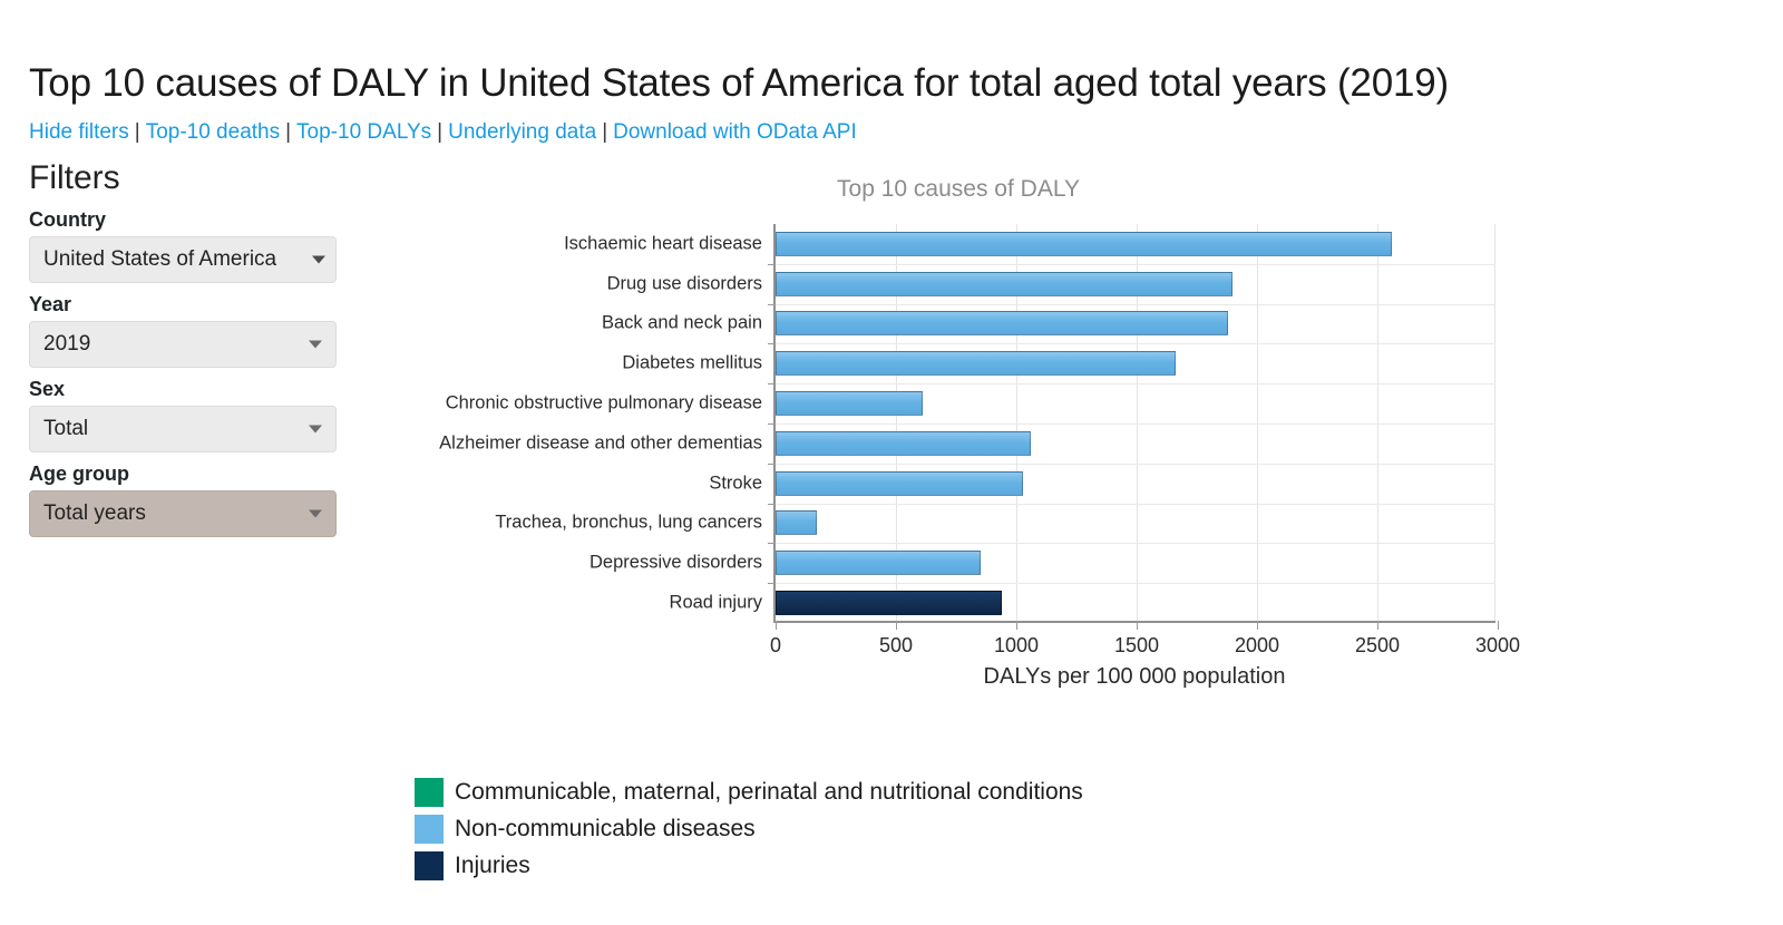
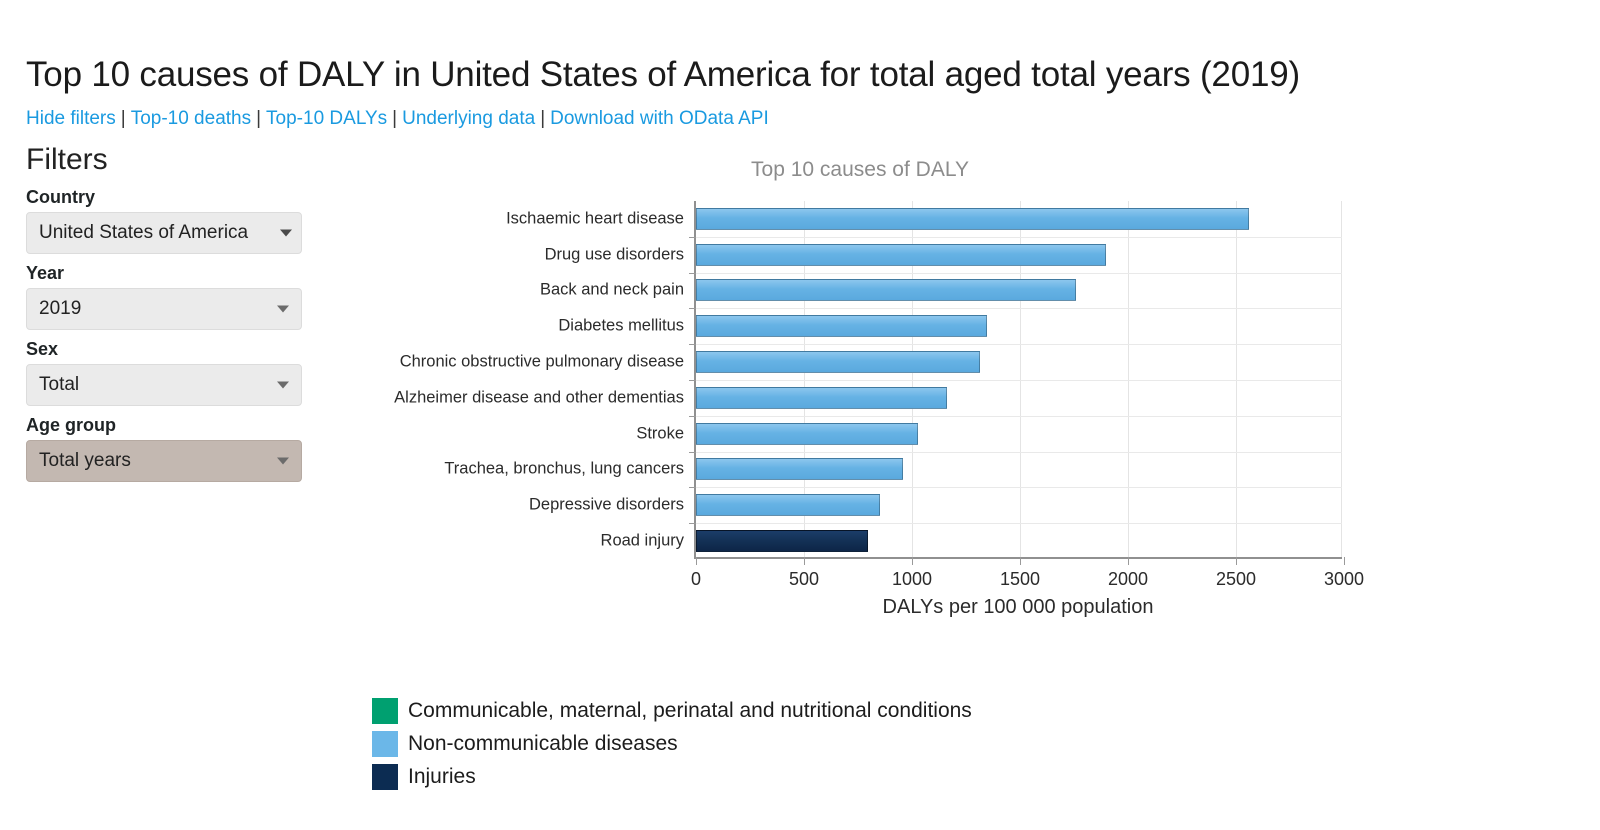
Back and neck pain: 1880 -> 1760
Diabetes mellitus: 1660 -> 1340
Chronic obstructive pulmonary disease: 610 -> 1320
Alzheimer disease and other dementias: 1060 -> 1160
Trachea, bronchus, lung cancers: 170 -> 960
Road injury: 940 -> 800
